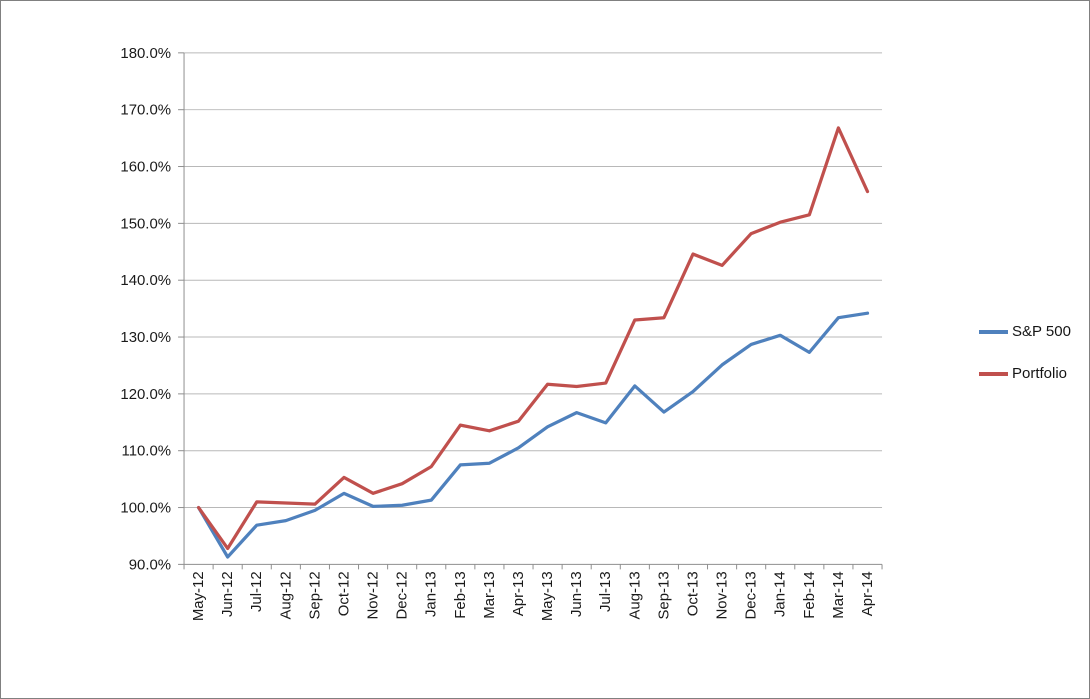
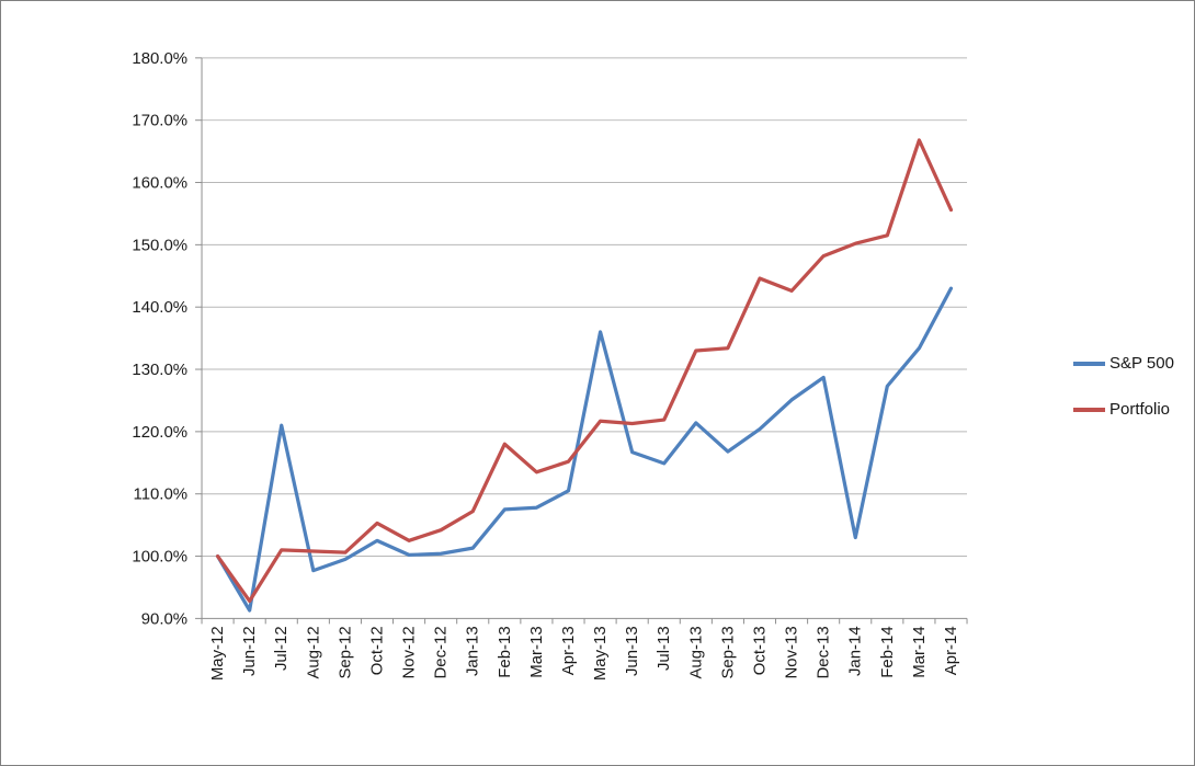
S&P 500/Jul-12: 97% -> 121%
Portfolio/Feb-13: 114% -> 118%
S&P 500/May-13: 114% -> 136%
S&P 500/Jan-14: 130% -> 103%
S&P 500/Apr-14: 134% -> 143%
